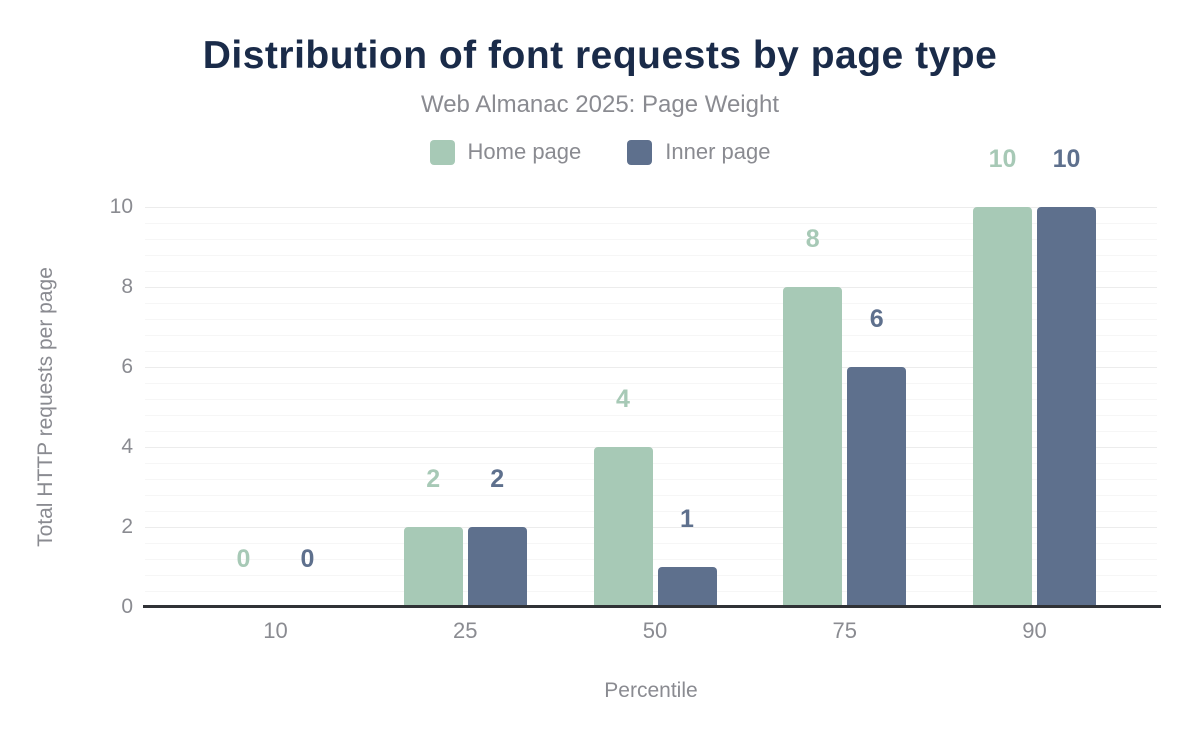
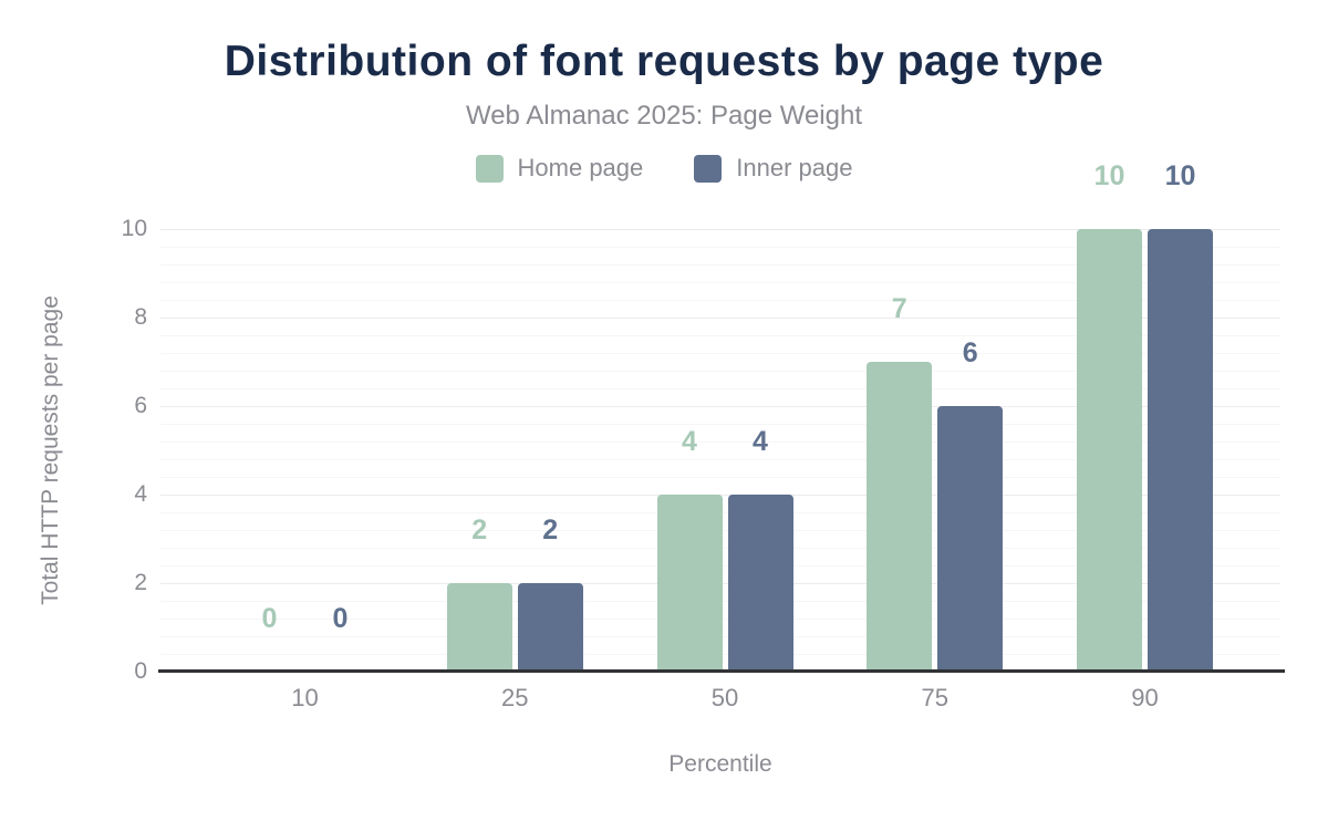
Inner page/50: 1 -> 4
Home page/75: 8 -> 7
